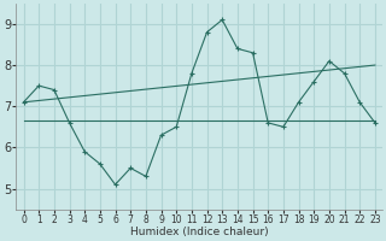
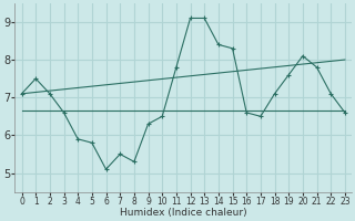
2: 7.4 -> 7.1
5: 5.6 -> 5.8
12: 8.8 -> 9.1
